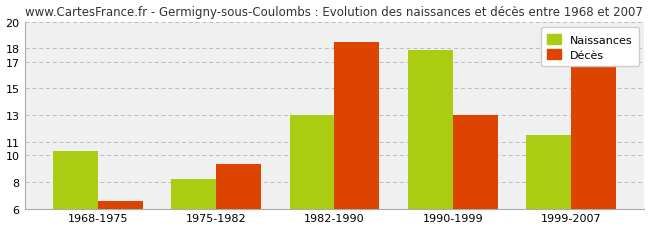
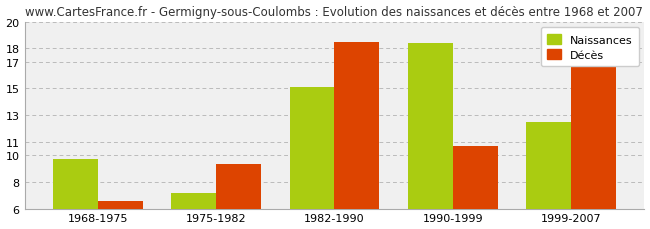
Naissances/1968-1975: 10.3 -> 9.7
Naissances/1975-1982: 8.2 -> 7.2
Naissances/1982-1990: 13.0 -> 15.1
Naissances/1990-1999: 17.9 -> 18.4
Décès/1990-1999: 13.0 -> 10.7
Naissances/1999-2007: 11.5 -> 12.5
